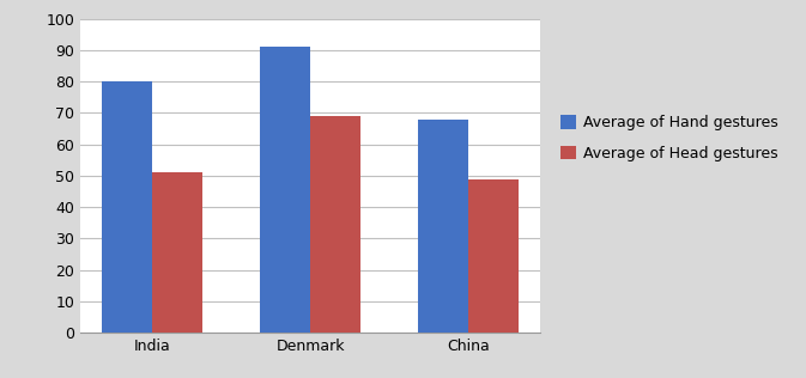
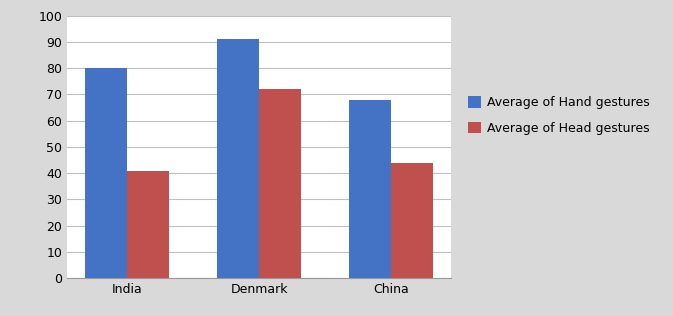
Average of Head gestures/India: 51 -> 41
Average of Head gestures/Denmark: 69 -> 72
Average of Head gestures/China: 49 -> 44
